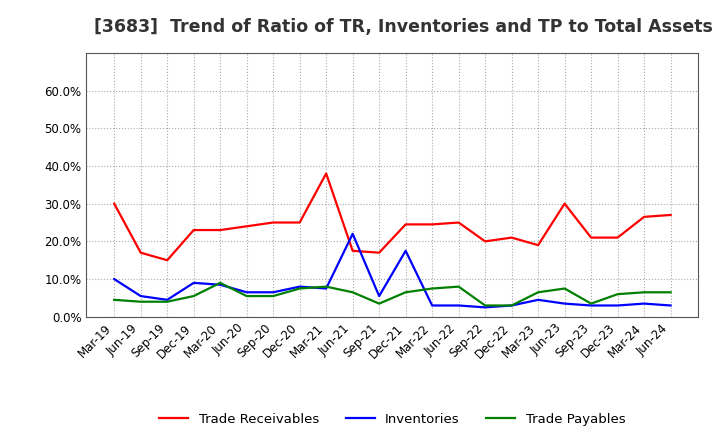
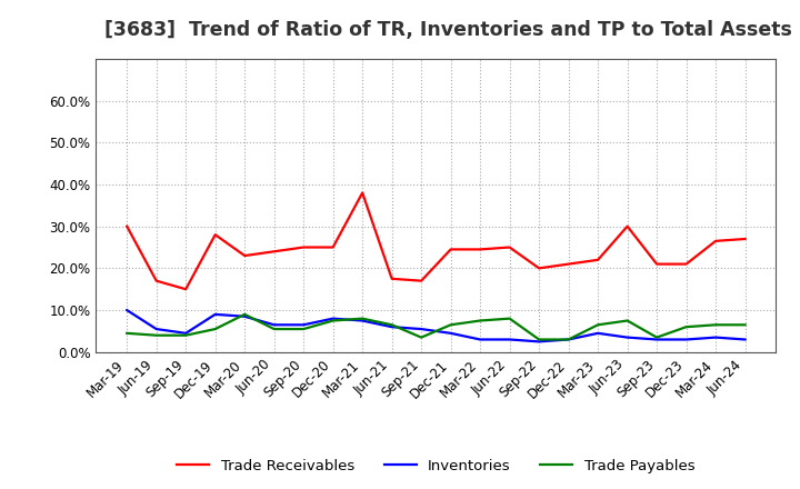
Trade Receivables/Dec-19: 23.0% -> 28.0%
Inventories/Jun-21: 22.0% -> 6.0%
Inventories/Dec-21: 17.5% -> 4.5%
Trade Receivables/Mar-23: 19.0% -> 22.0%
